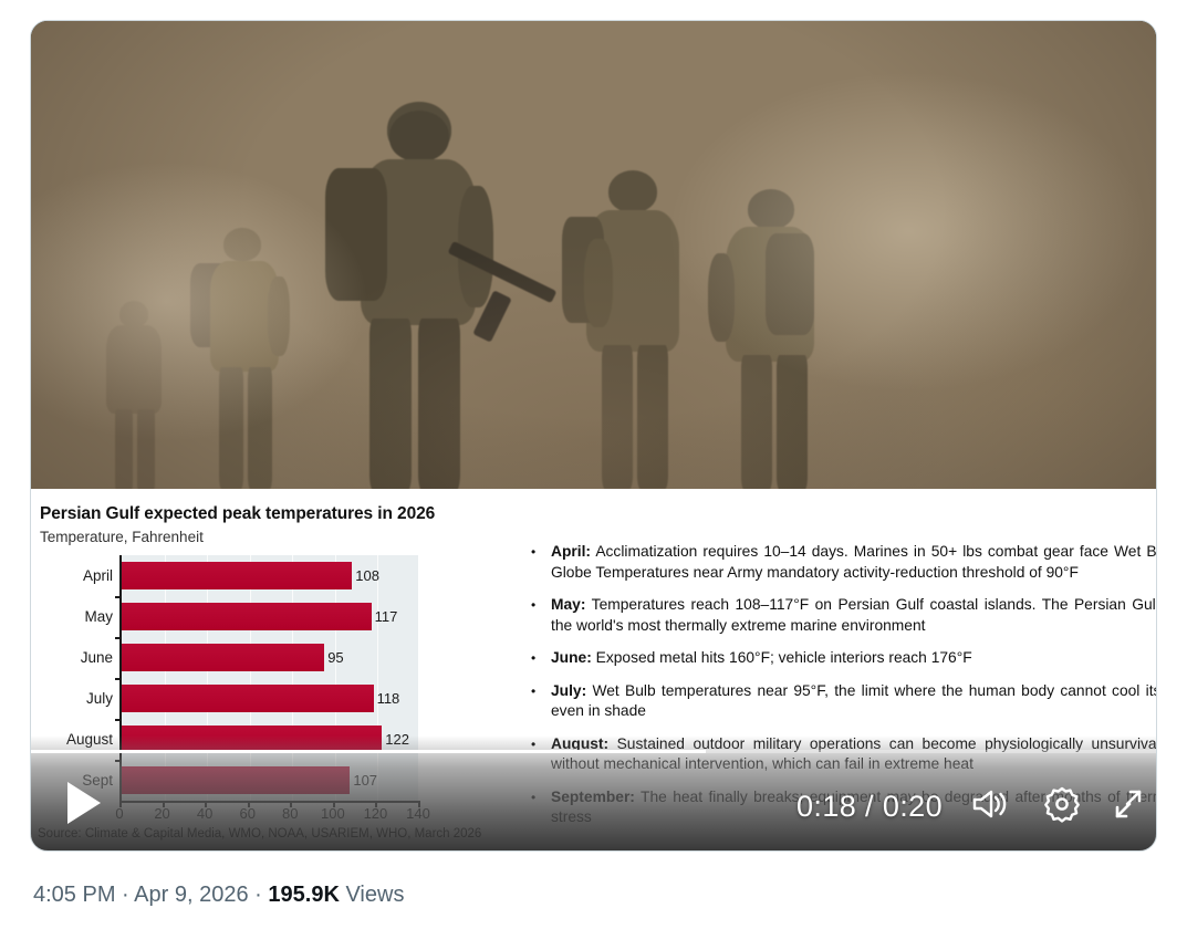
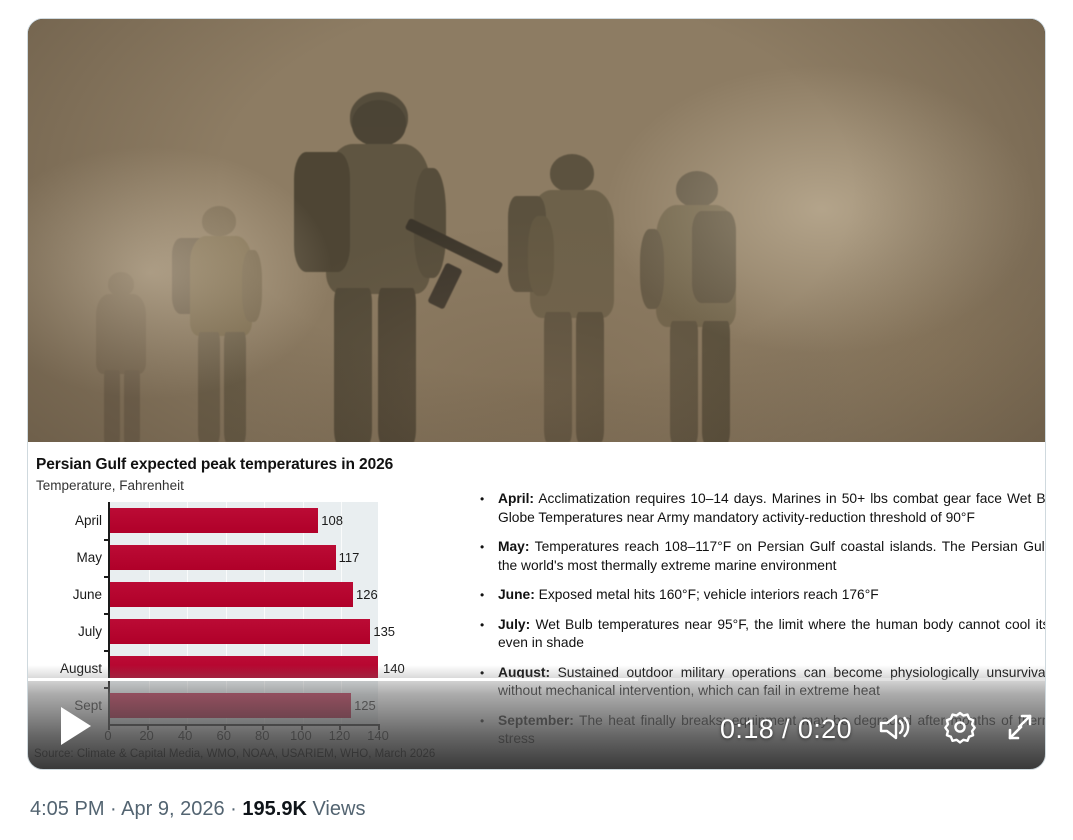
June: 95 -> 126
July: 118 -> 135
August: 122 -> 140
Sept: 107 -> 125
